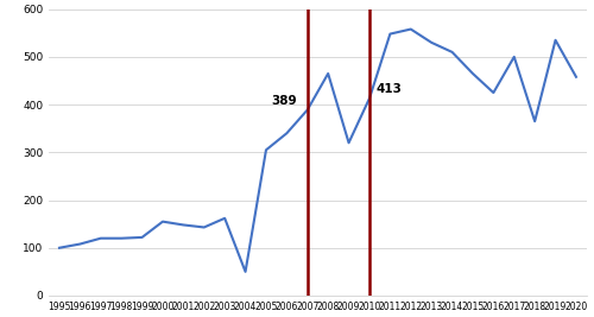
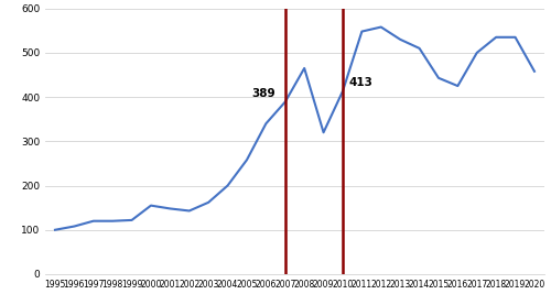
2004: 50 -> 200
2005: 305 -> 258
2015: 465 -> 443
2018: 365 -> 535
